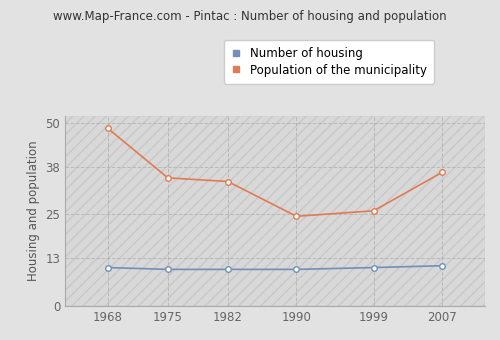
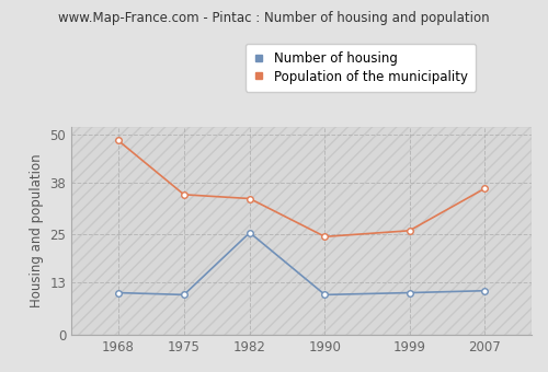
Number of housing/1982: 10.0 -> 25.5
